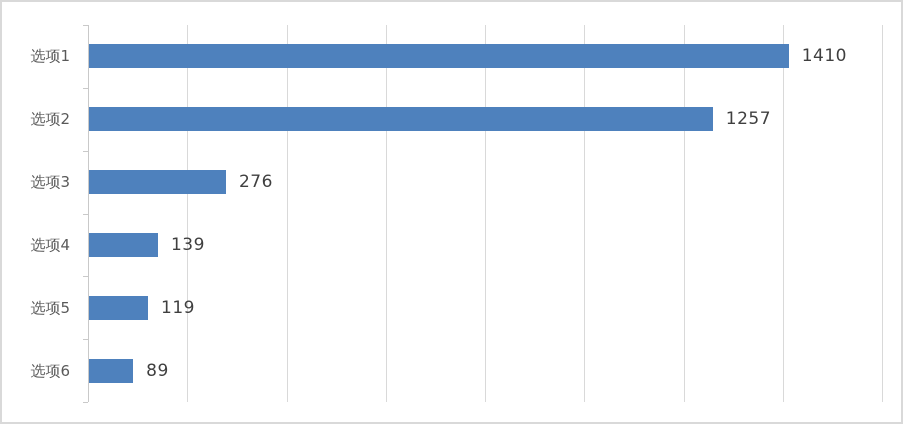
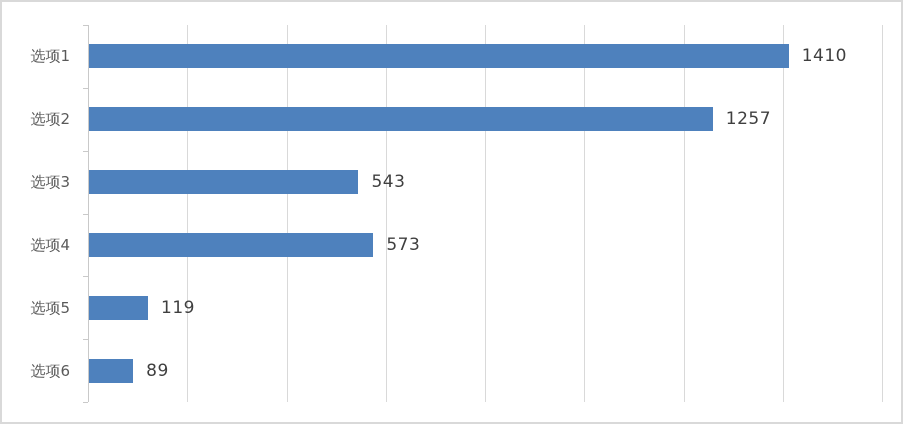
选项3: 276 -> 543
选项4: 139 -> 573
